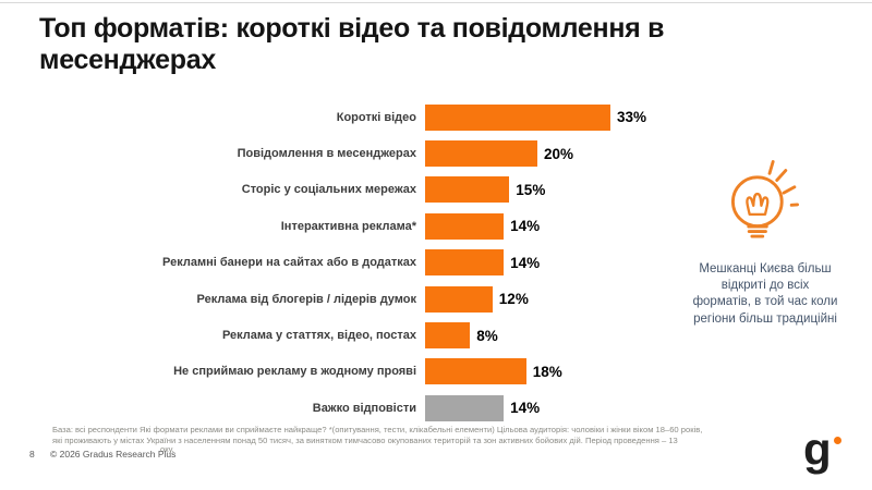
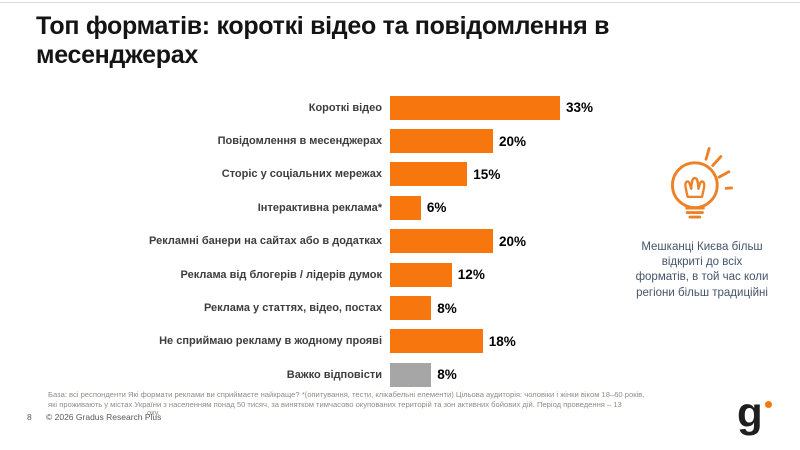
Інтерактивна реклама*: 14% -> 6%
Рекламні банери на сайтах або в додатках: 14% -> 20%
Важко відповісти: 14% -> 8%
